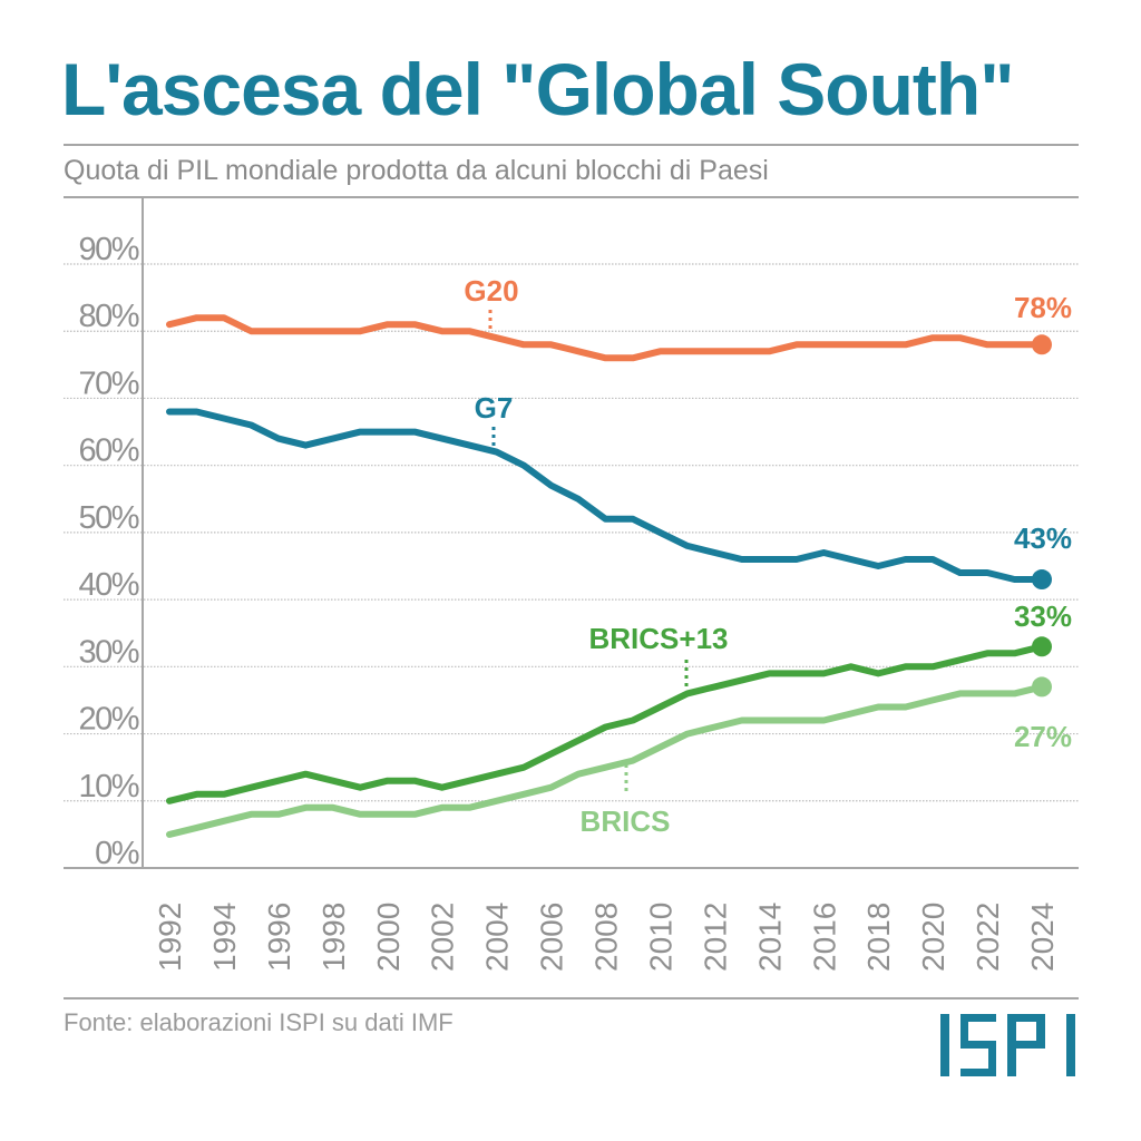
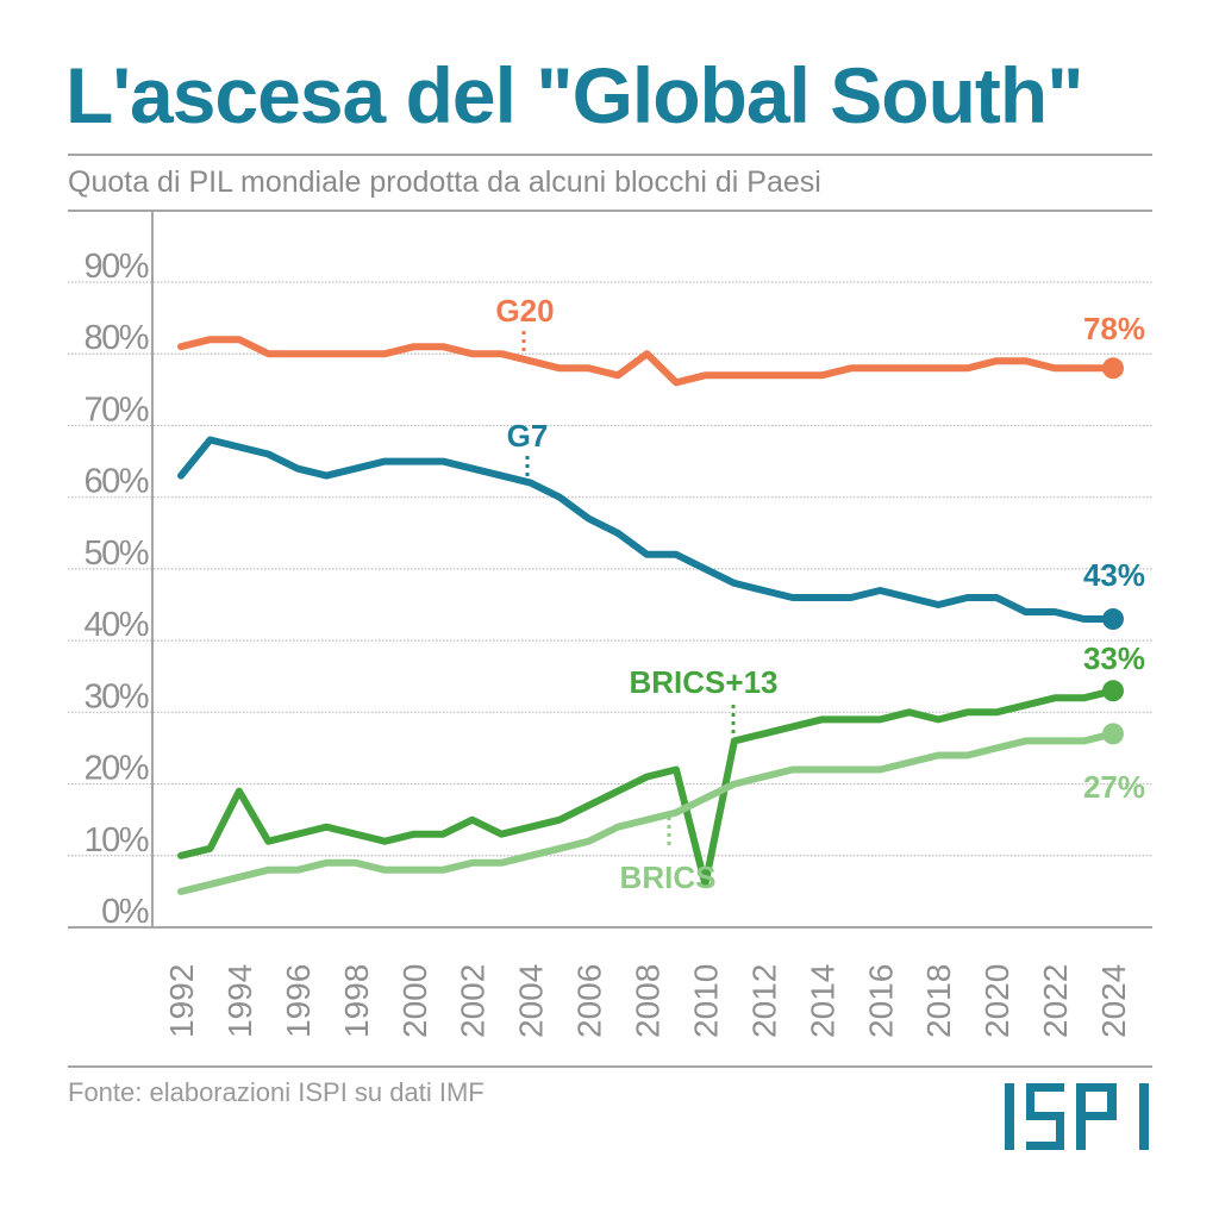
G7/1992: 68% -> 63%
BRICS+13/1994: 11% -> 19%
BRICS+13/2002: 12% -> 15%
G20/2008: 76% -> 80%
BRICS+13/2010: 24% -> 6%
